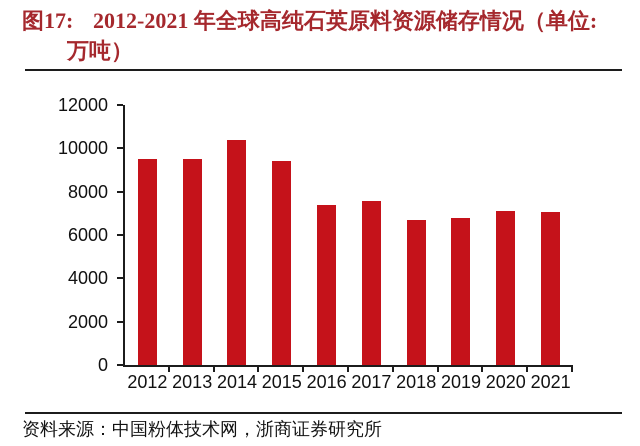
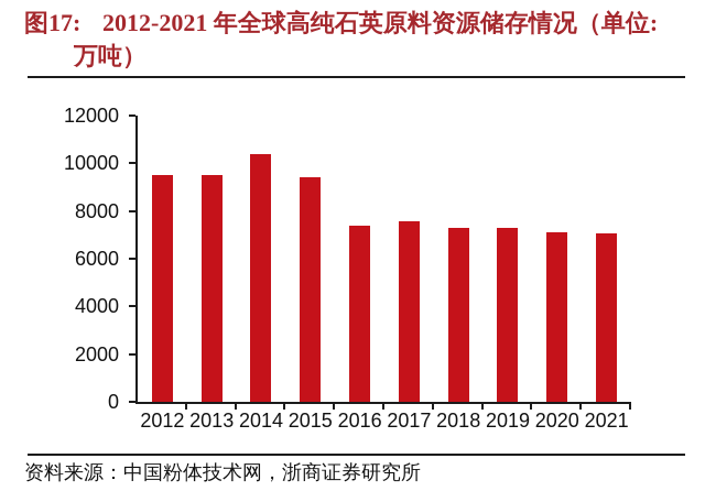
2018: 6700 -> 7300
2019: 6800 -> 7300
